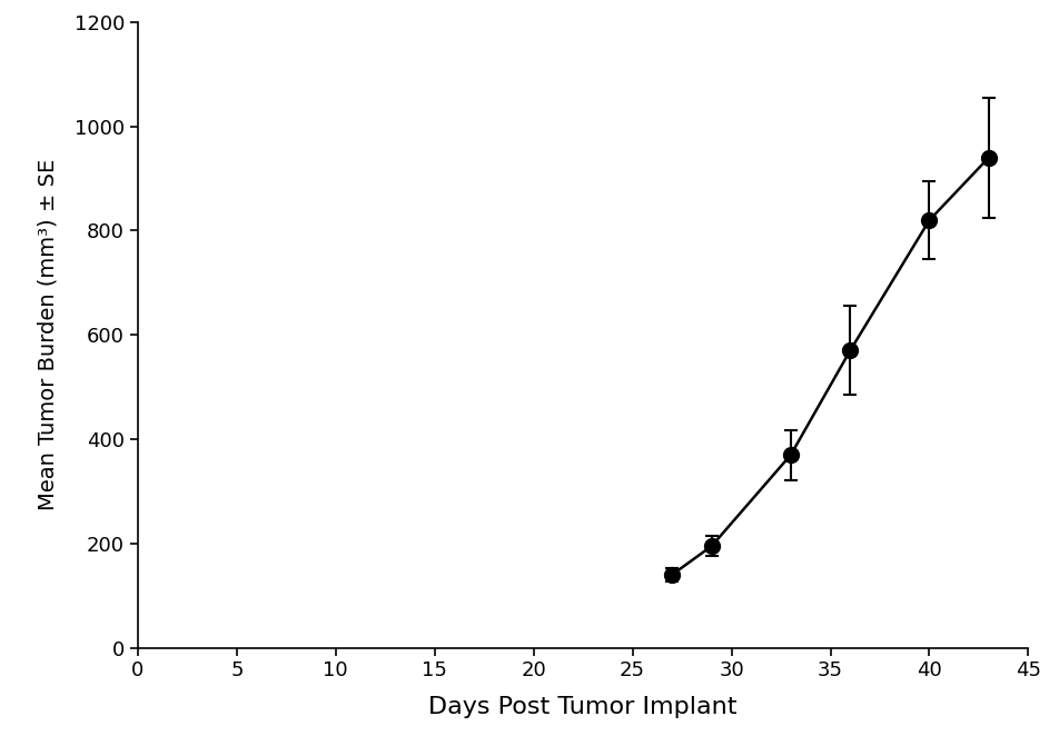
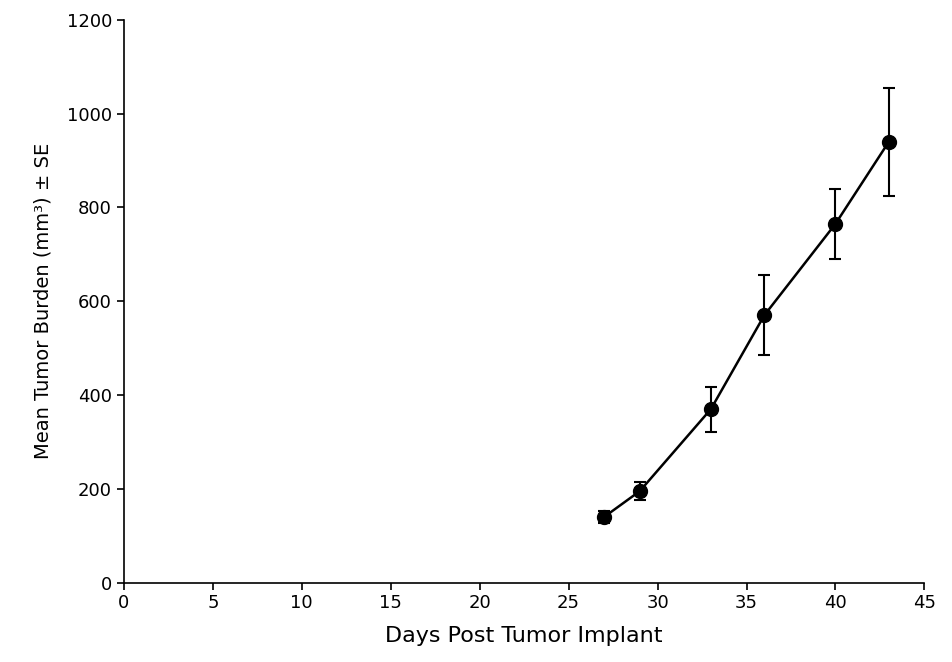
40: 820 -> 765
